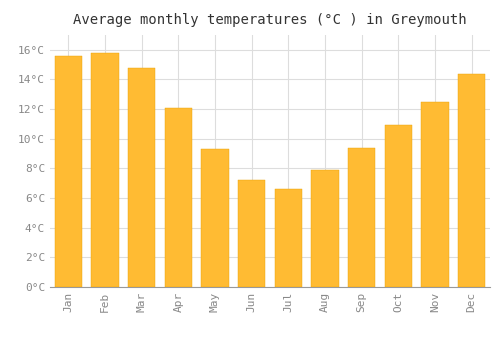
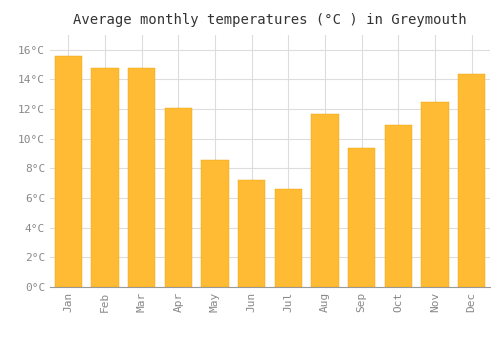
Feb: 15.8°C -> 14.8°C
May: 9.3°C -> 8.6°C
Aug: 7.9°C -> 11.7°C
